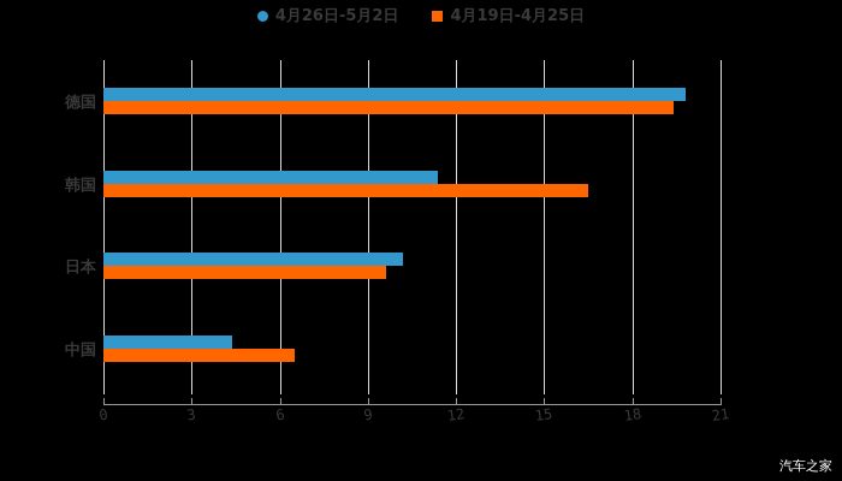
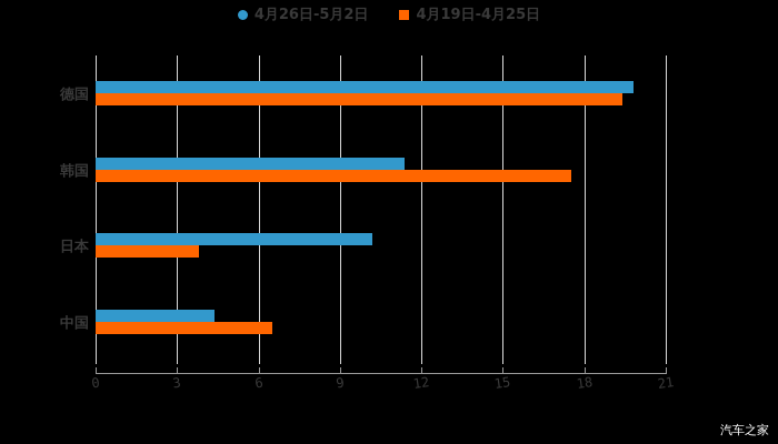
4月19日-4月25日/韩国: 16.5 -> 17.5
4月19日-4月25日/日本: 9.6 -> 3.8
